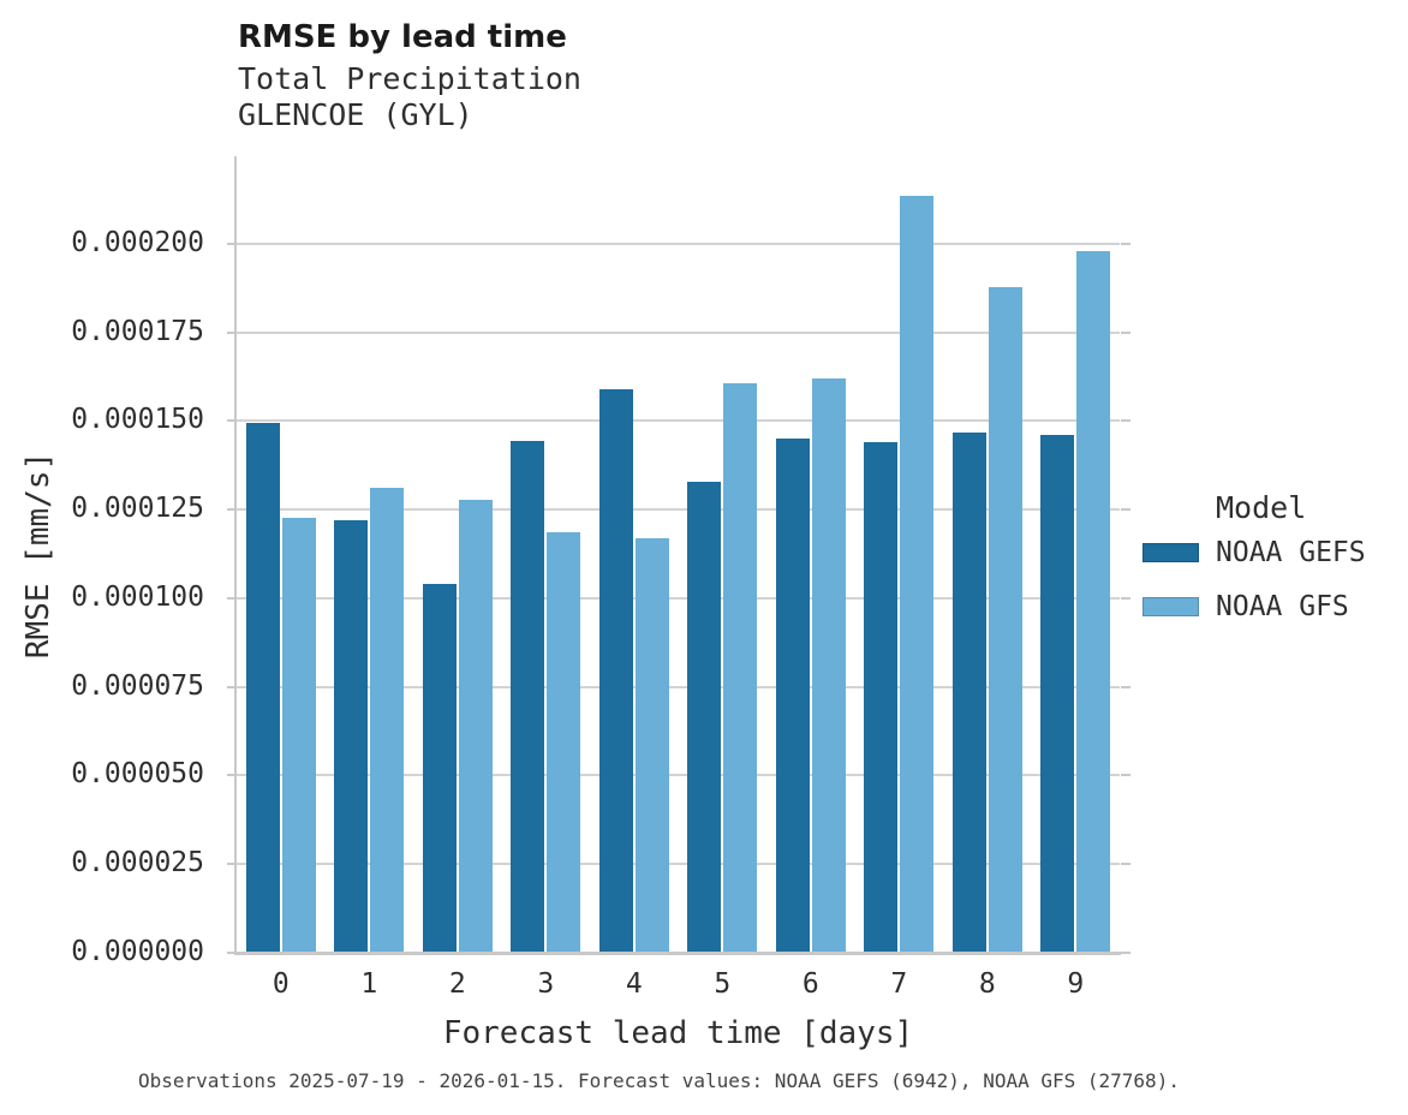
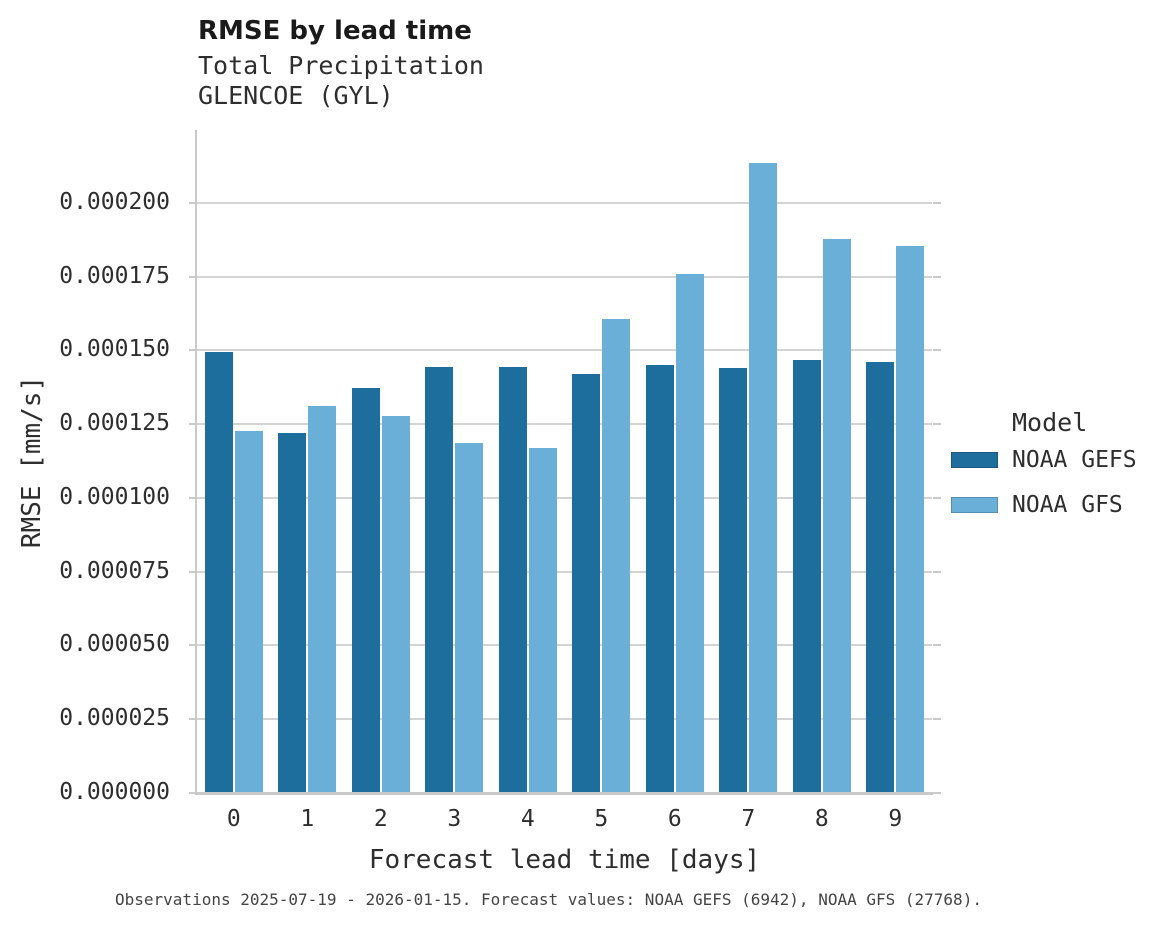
NOAA GEFS/2: 0.000104 -> 0.000137
NOAA GEFS/4: 0.000159 -> 0.000144
NOAA GEFS/5: 0.000133 -> 0.000142
NOAA GFS/6: 0.000162 -> 0.000176
NOAA GFS/9: 0.000198 -> 0.000185
